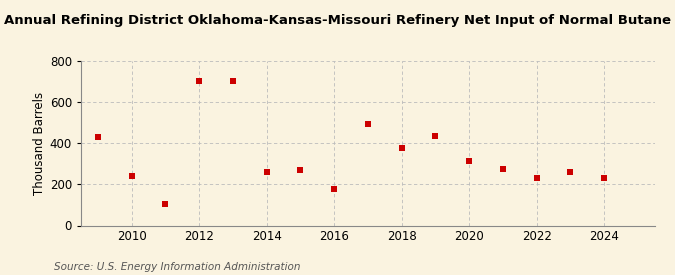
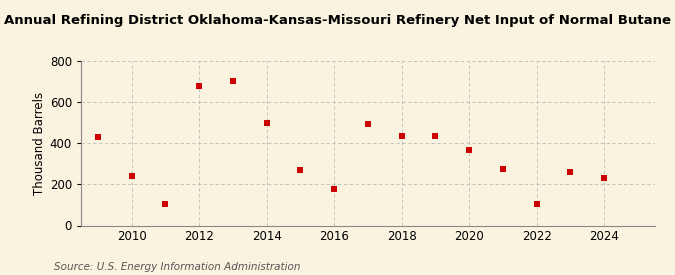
2012: 700 -> 675
2014: 260 -> 495
2018: 375 -> 435
2020: 315 -> 365
2022: 230 -> 105
